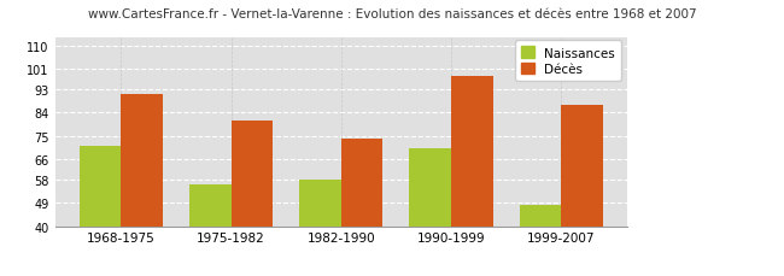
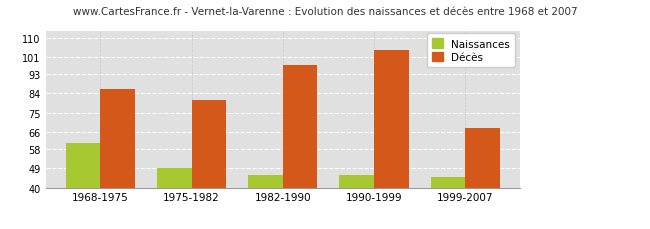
Naissances/1968-1975: 71 -> 61
Décès/1968-1975: 91 -> 86
Naissances/1975-1982: 56 -> 49
Naissances/1982-1990: 58 -> 46
Décès/1982-1990: 74 -> 97
Naissances/1990-1999: 70 -> 46
Décès/1990-1999: 98 -> 104
Naissances/1999-2007: 48 -> 45
Décès/1999-2007: 87 -> 68
